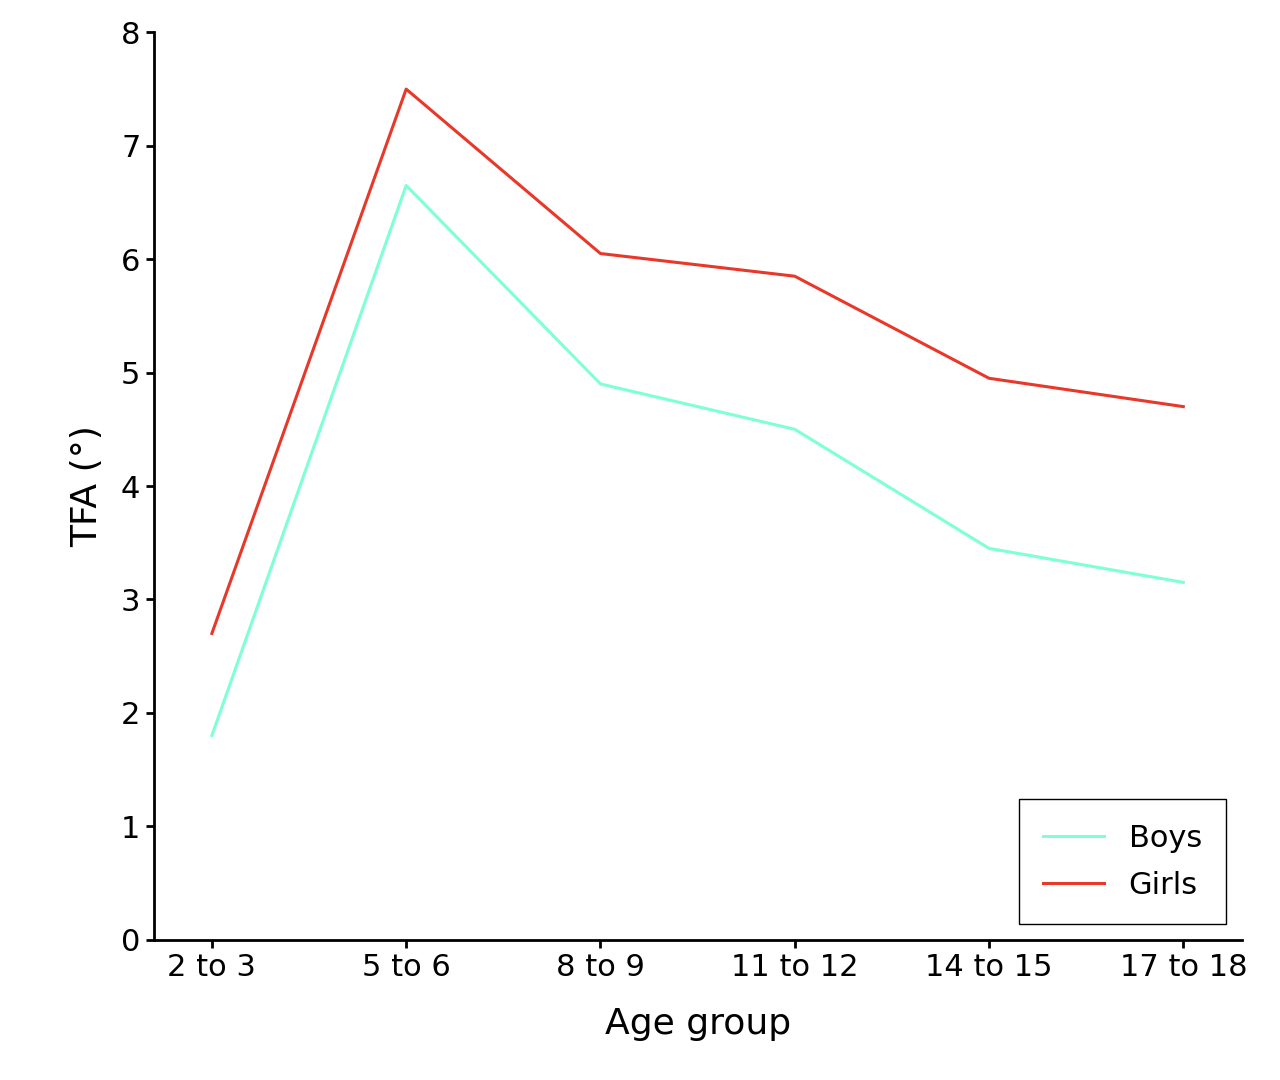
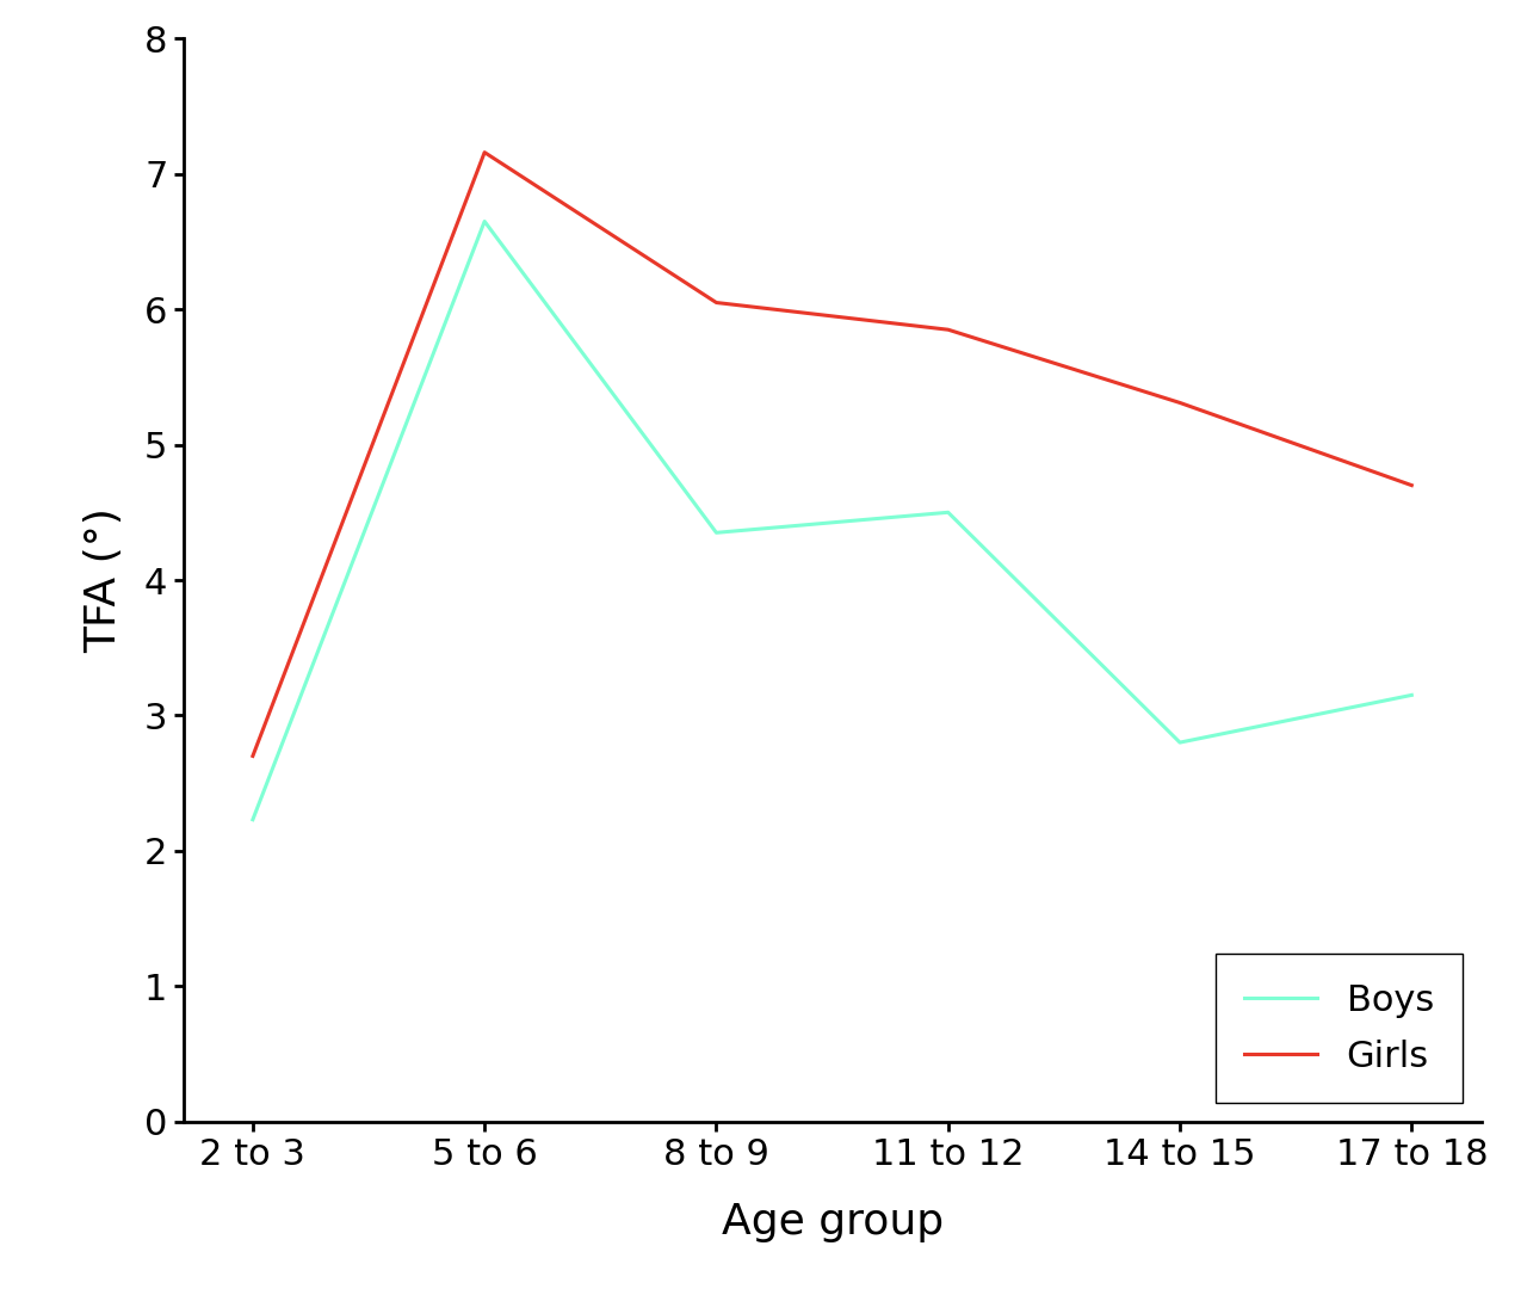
Boys/2 to 3: 1.80 -> 2.23
Girls/5 to 6: 7.50 -> 7.16
Boys/8 to 9: 4.90 -> 4.35
Boys/14 to 15: 3.45 -> 2.80
Girls/14 to 15: 4.95 -> 5.31
